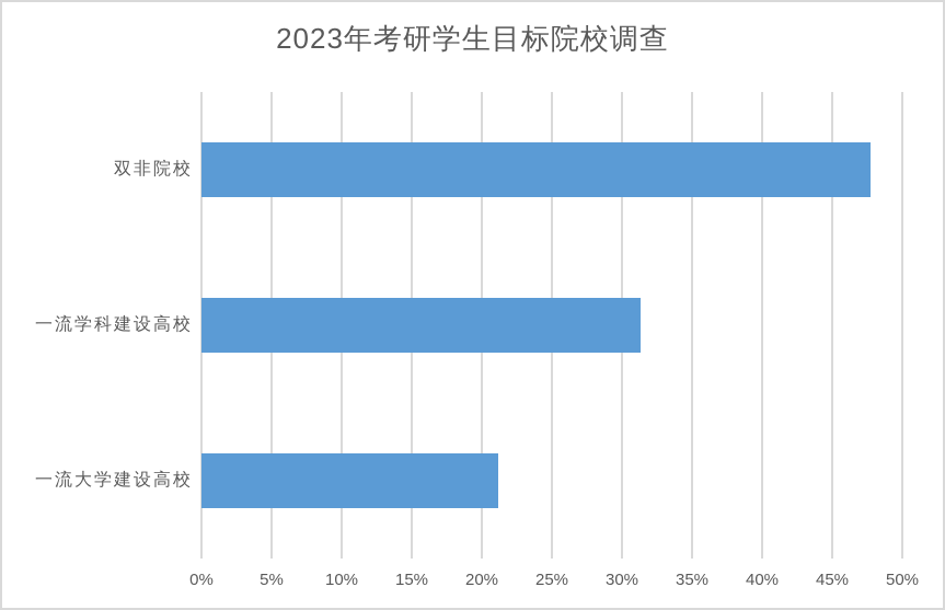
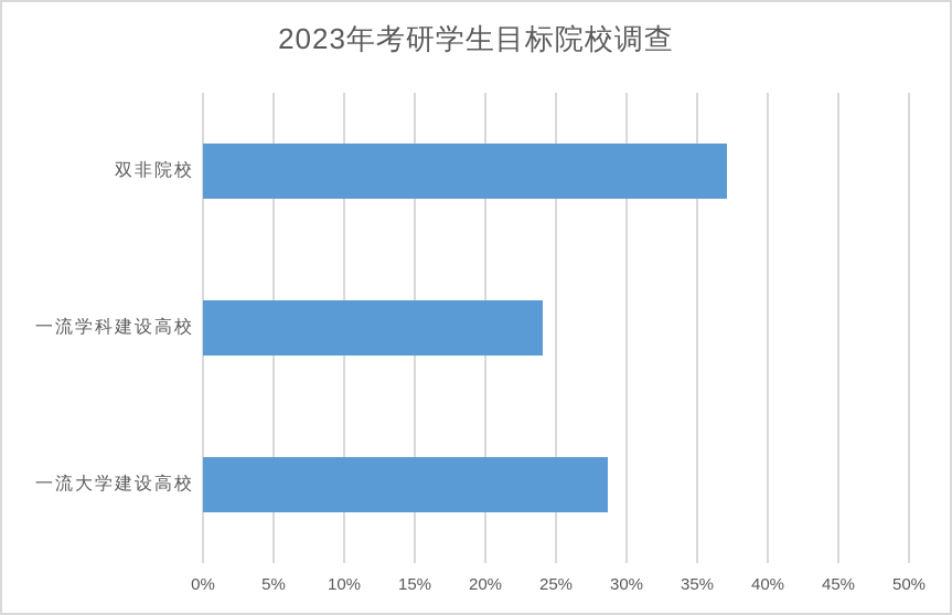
双非院校: 47.7% -> 37.1%
一流学科建设高校: 31.3% -> 24.1%
一流大学建设高校: 21.2% -> 28.7%
